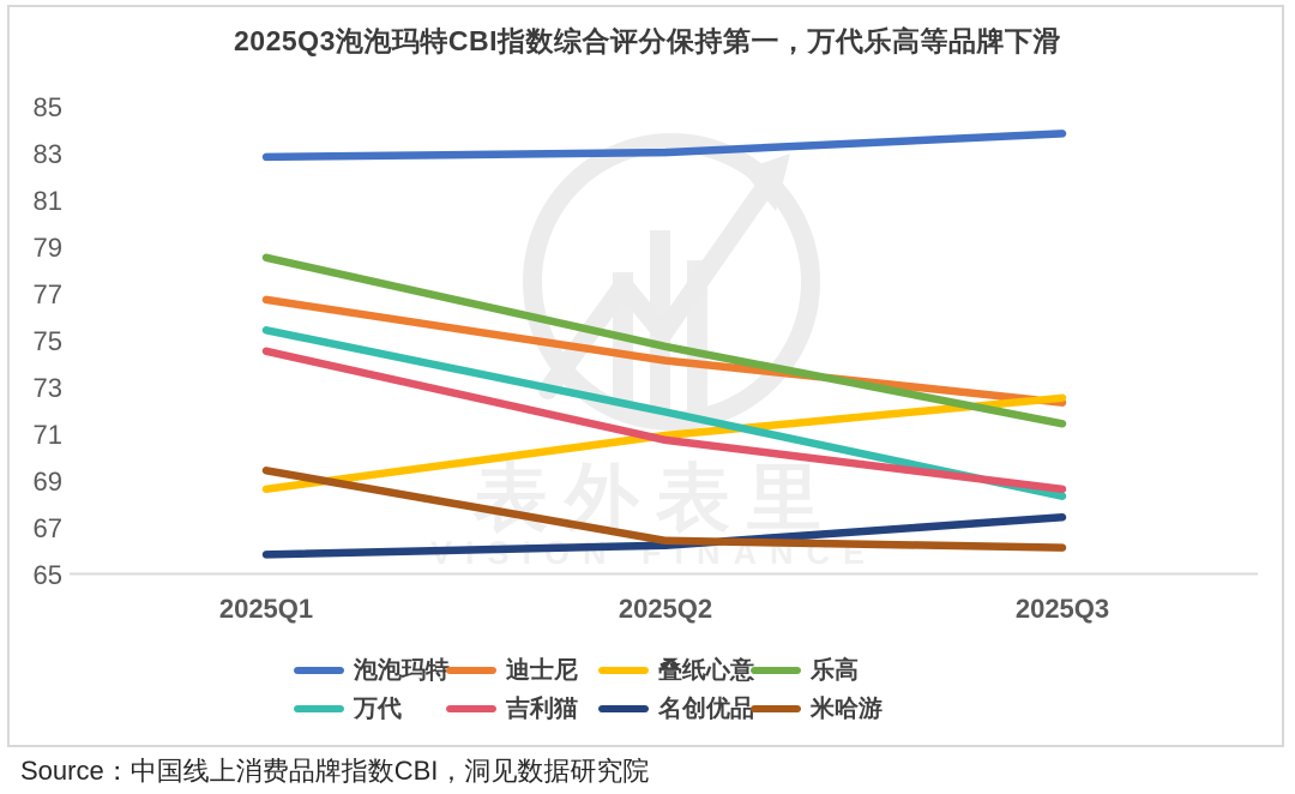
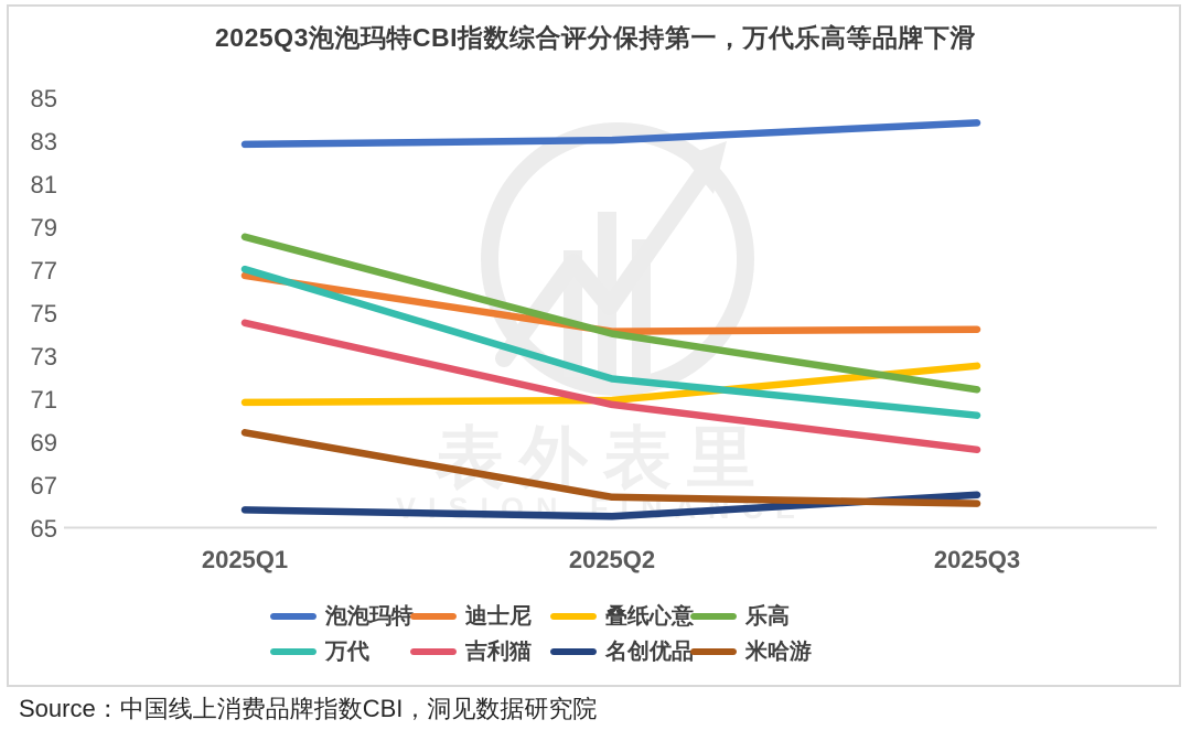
叠纸心意/2025Q1: 68.7 -> 70.9
万代/2025Q1: 75.5 -> 77.1
乐高/2025Q2: 74.8 -> 74.1
名创优品/2025Q2: 66.3 -> 65.6
迪士尼/2025Q3: 72.4 -> 74.3
万代/2025Q3: 68.4 -> 70.3
名创优品/2025Q3: 67.5 -> 66.6
